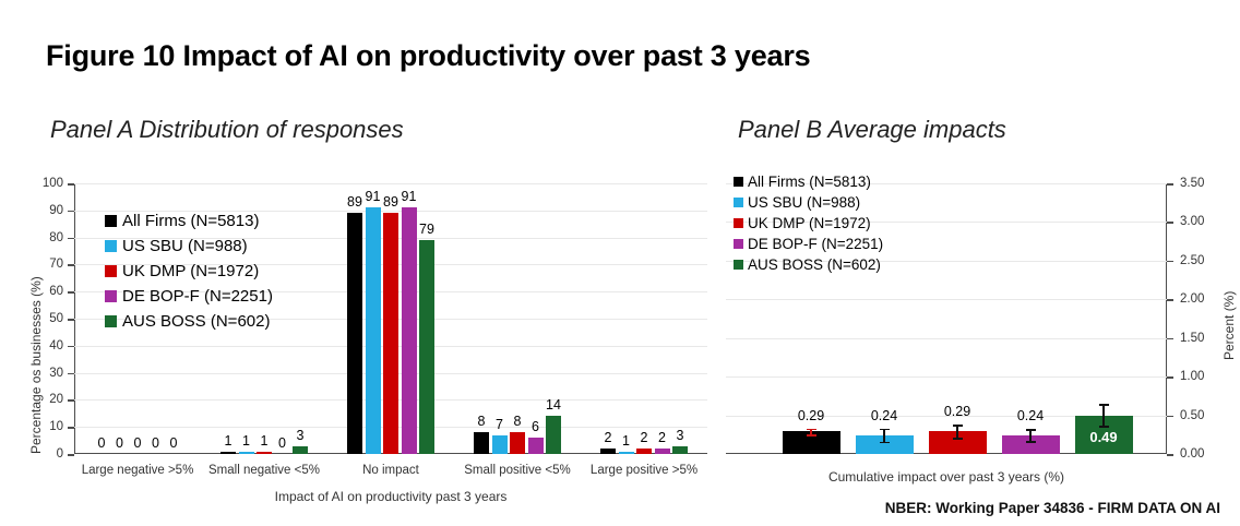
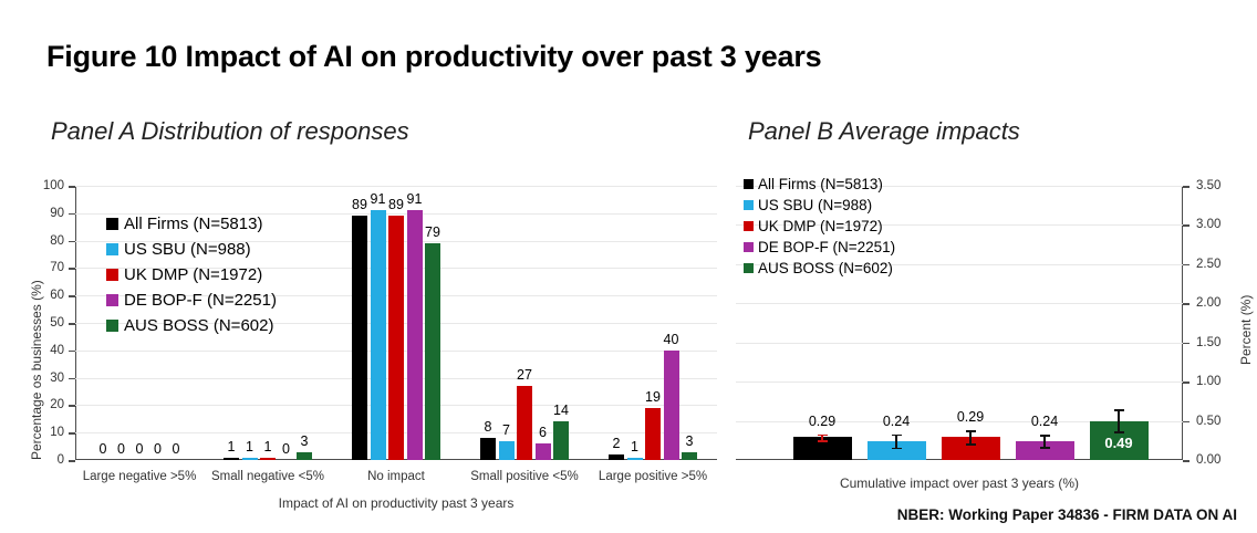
Panel A Distribution of responses/UK DMP (N=1972)/Small positive <5%: 8 -> 27
Panel A Distribution of responses/UK DMP (N=1972)/Large positive >5%: 2 -> 19
Panel A Distribution of responses/DE BOP-F (N=2251)/Large positive >5%: 2 -> 40
